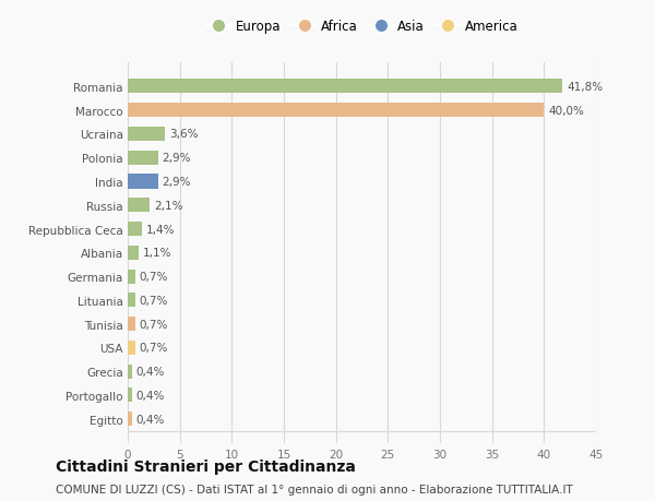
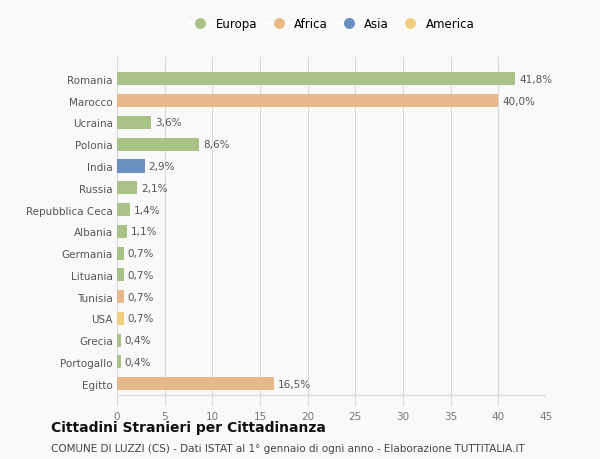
Polonia: 2,9% -> 8,6%
Egitto: 0,4% -> 16,5%
